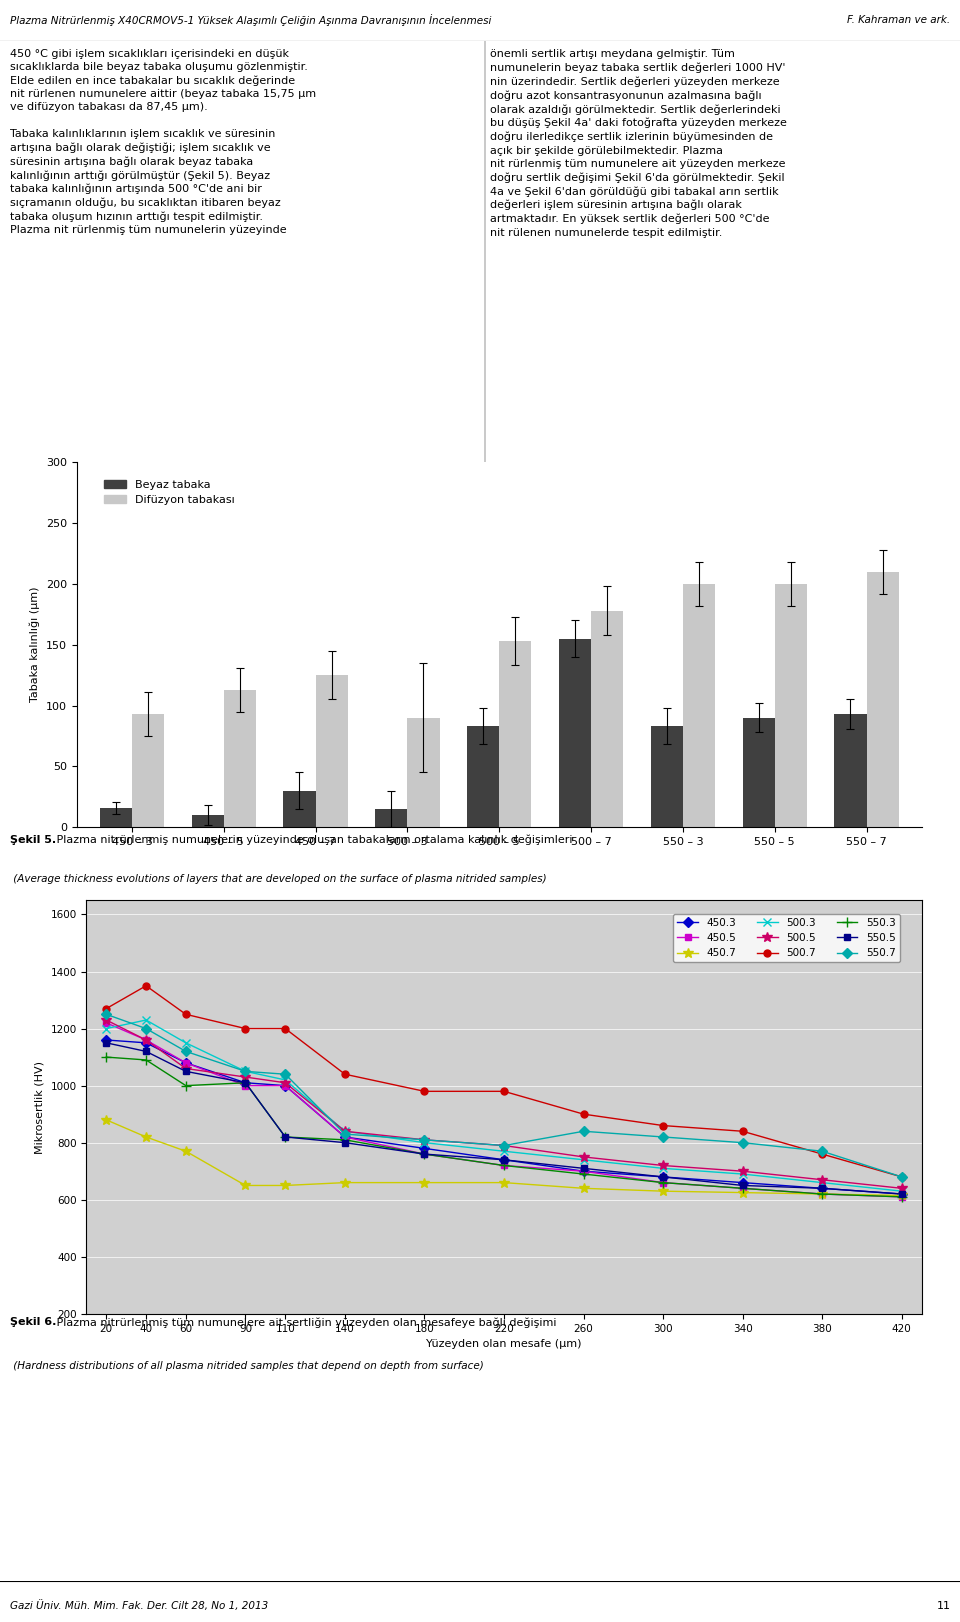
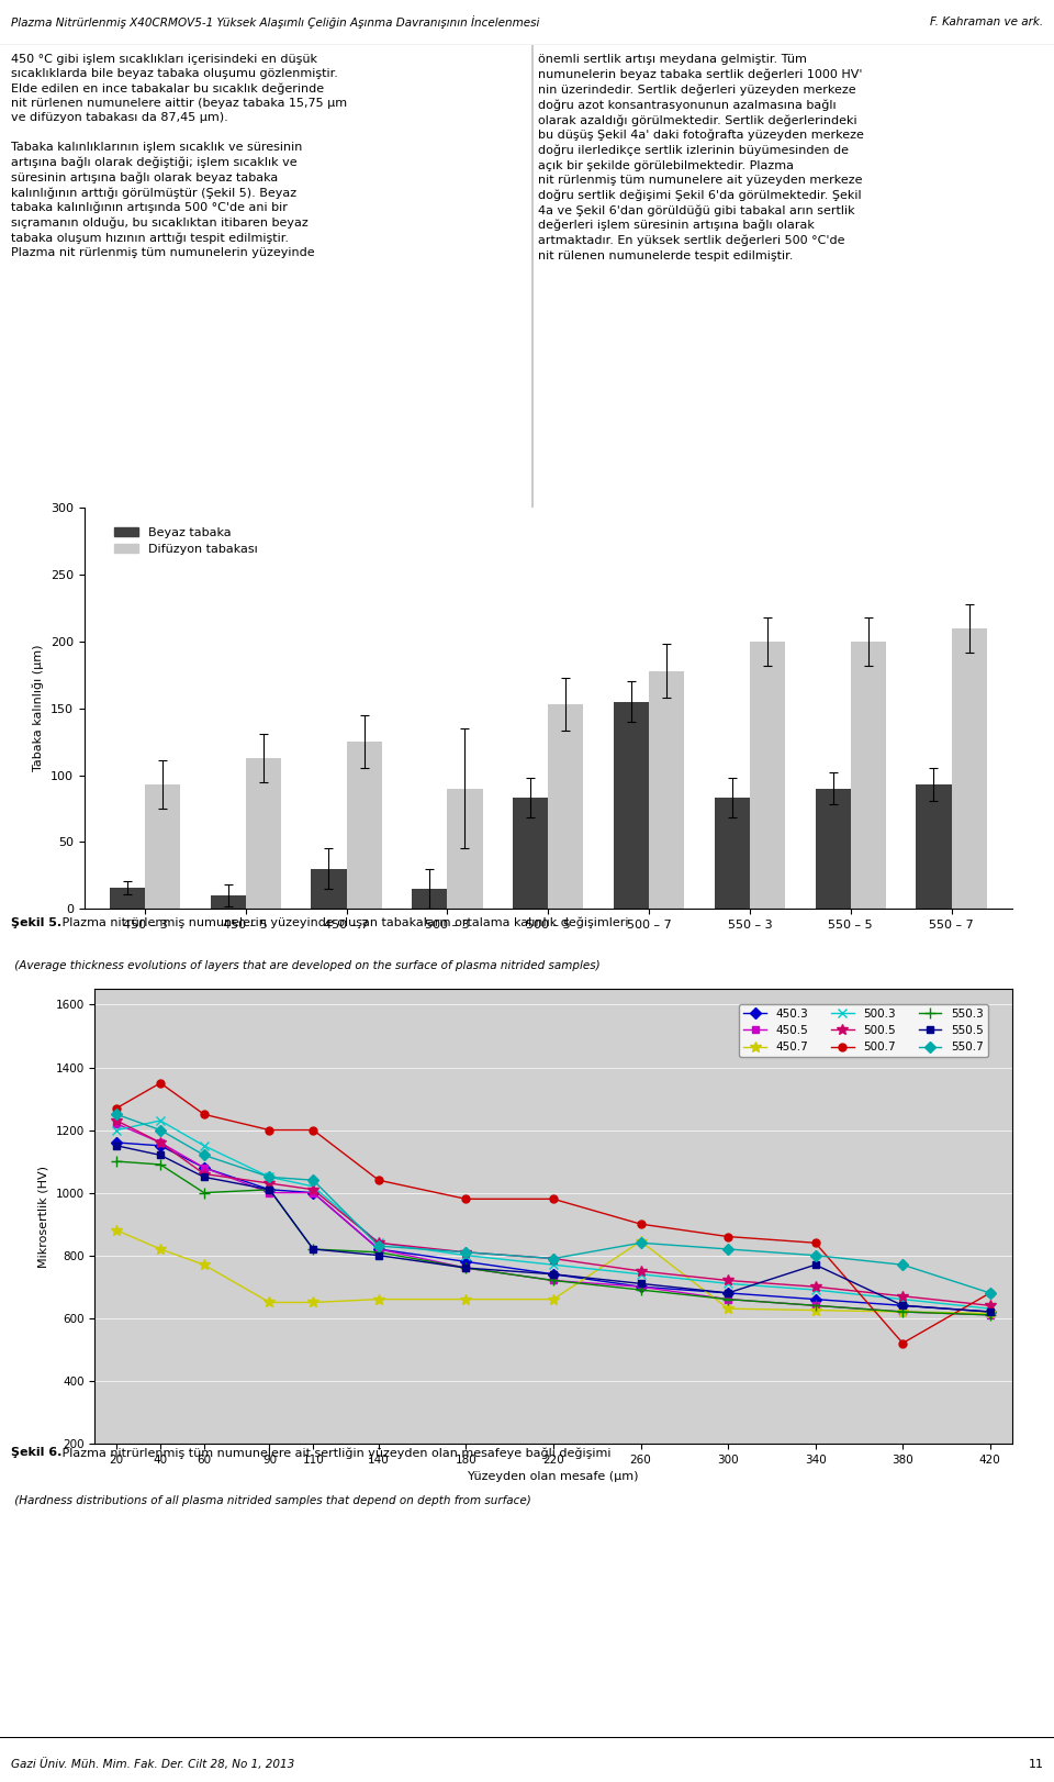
450.7/260: 640 -> 845
550.5/340: 650 -> 770
500.7/380: 760 -> 520
